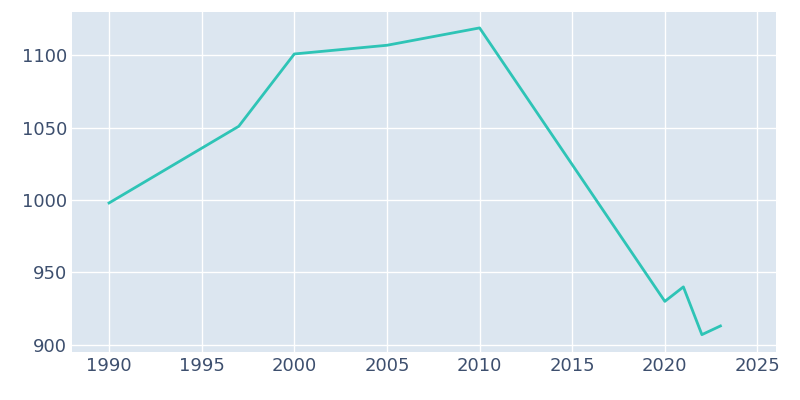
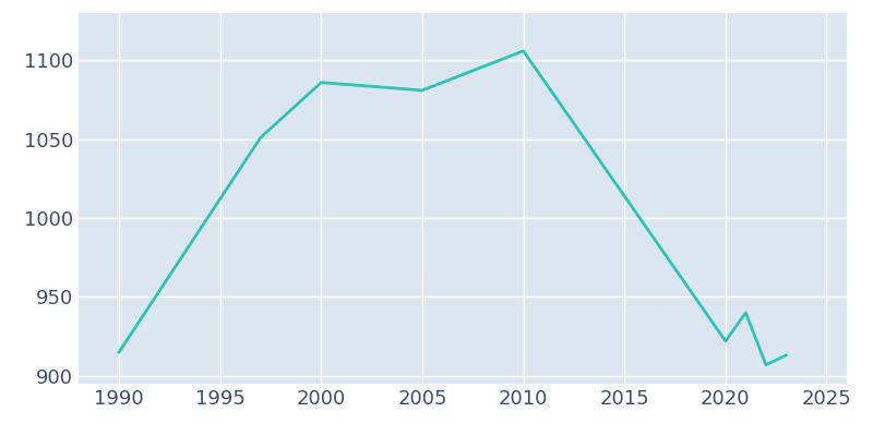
1990: 998 -> 915
2000: 1101 -> 1086
2005: 1107 -> 1081
2010: 1119 -> 1106
2020: 930 -> 922
